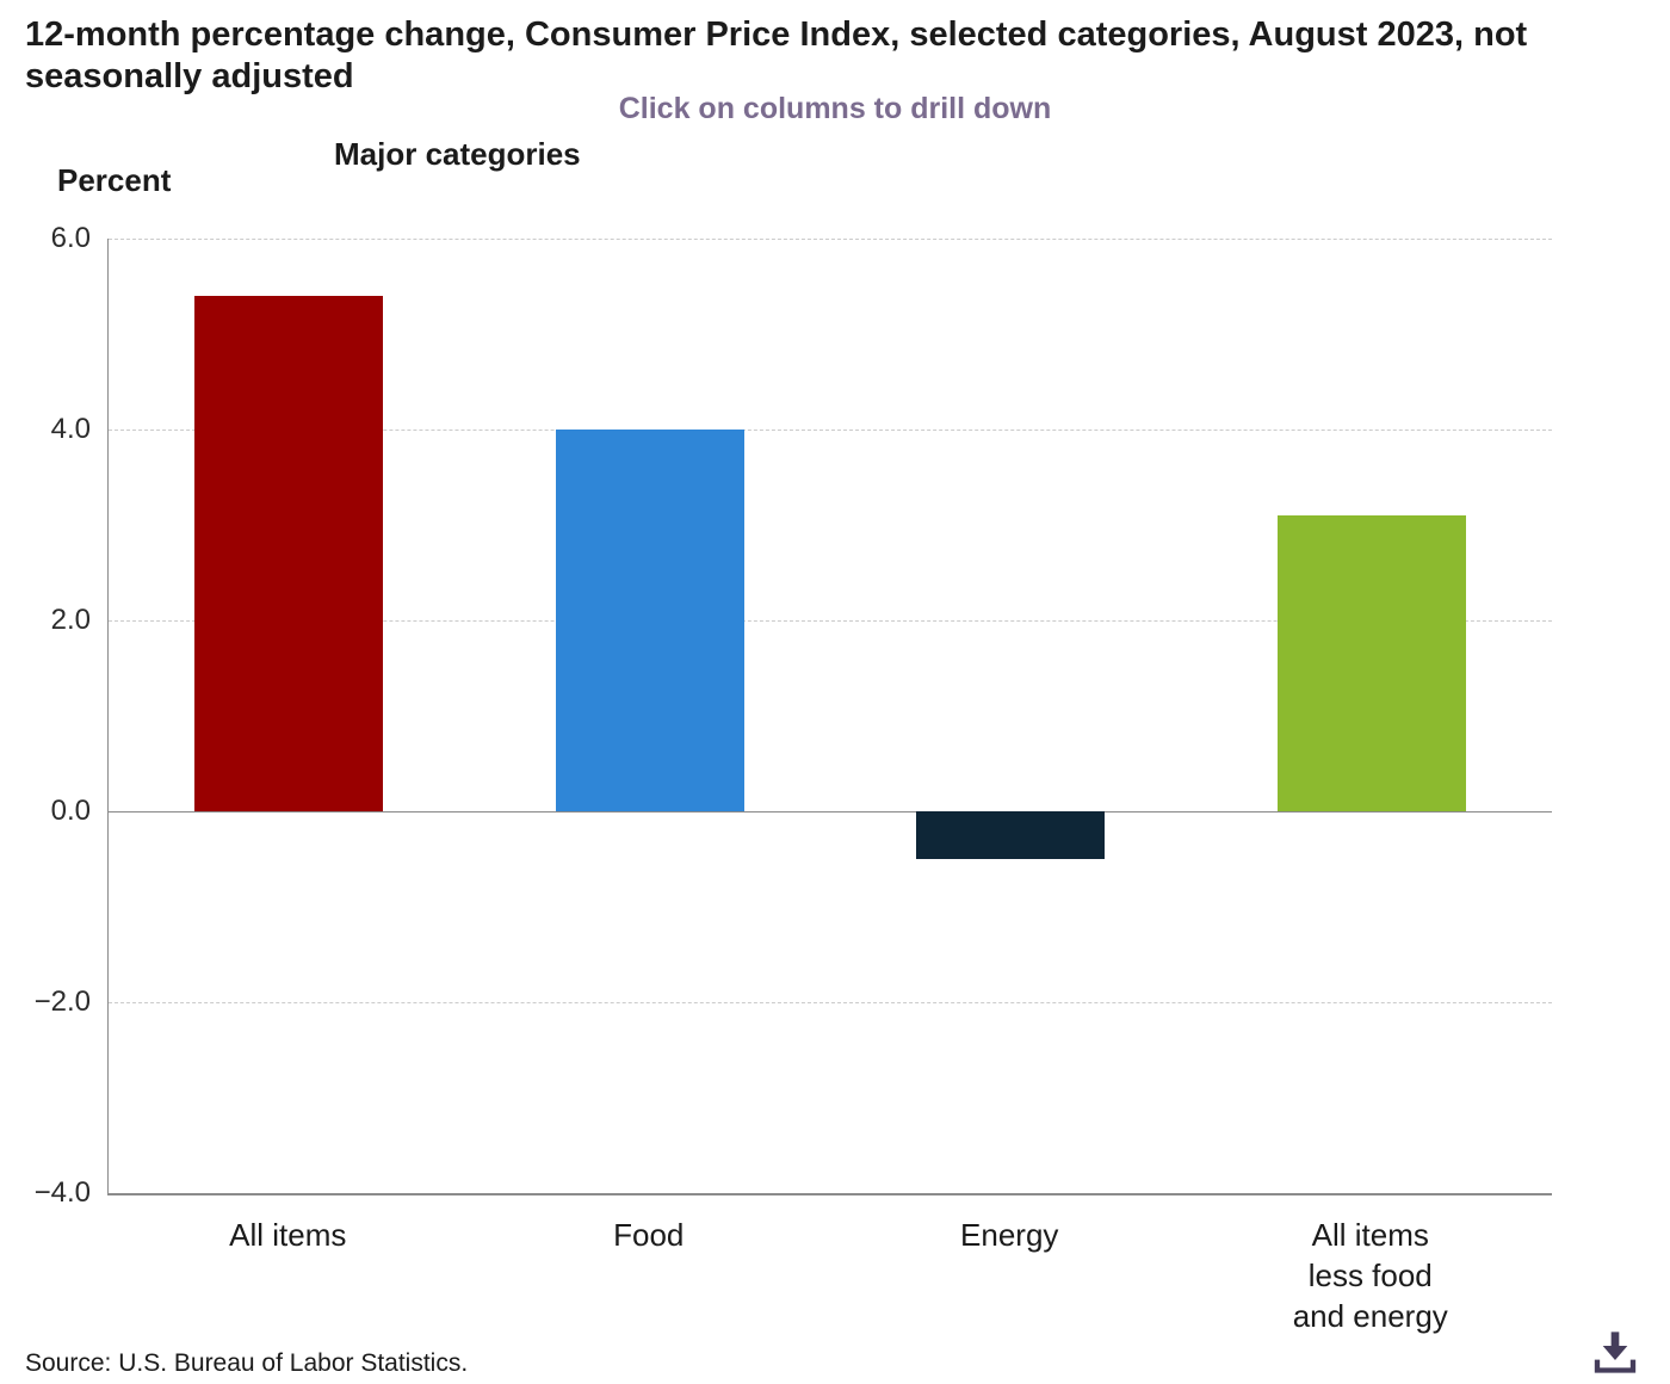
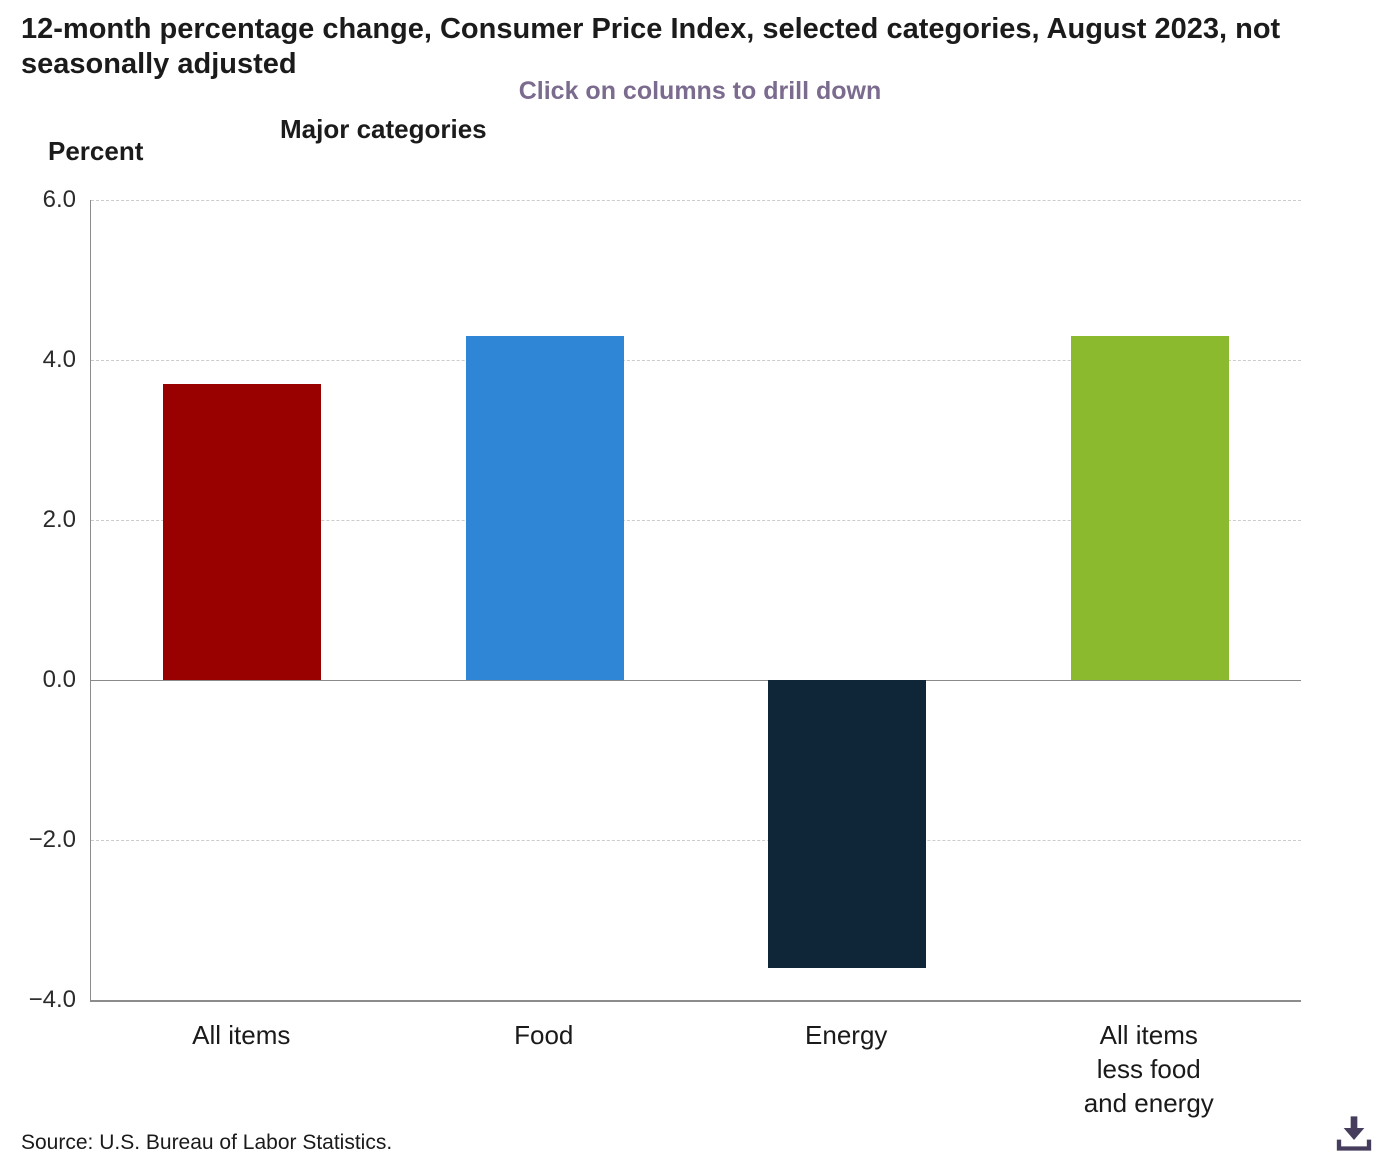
All items: 5.4 -> 3.7
Food: 4.0 -> 4.3
Energy: -0.5 -> -3.6
All items less food and energy: 3.1 -> 4.3
